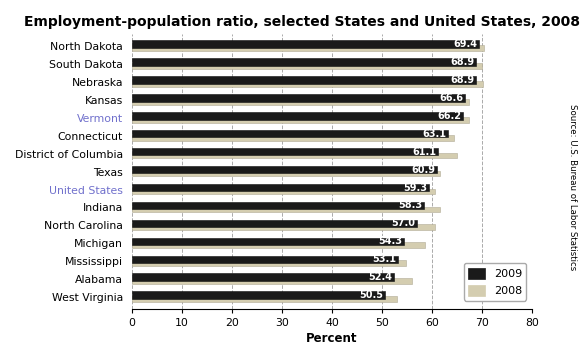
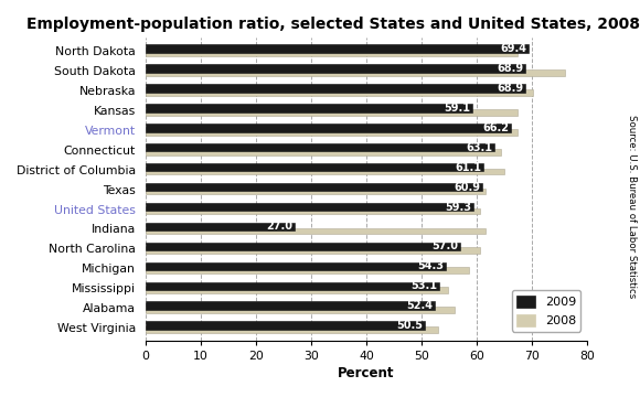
2008/North Dakota: 70.4 -> 67.5
2008/South Dakota: 70.1 -> 76.0
2009/Kansas: 66.6 -> 59.1
2009/Indiana: 58.3 -> 27.0
